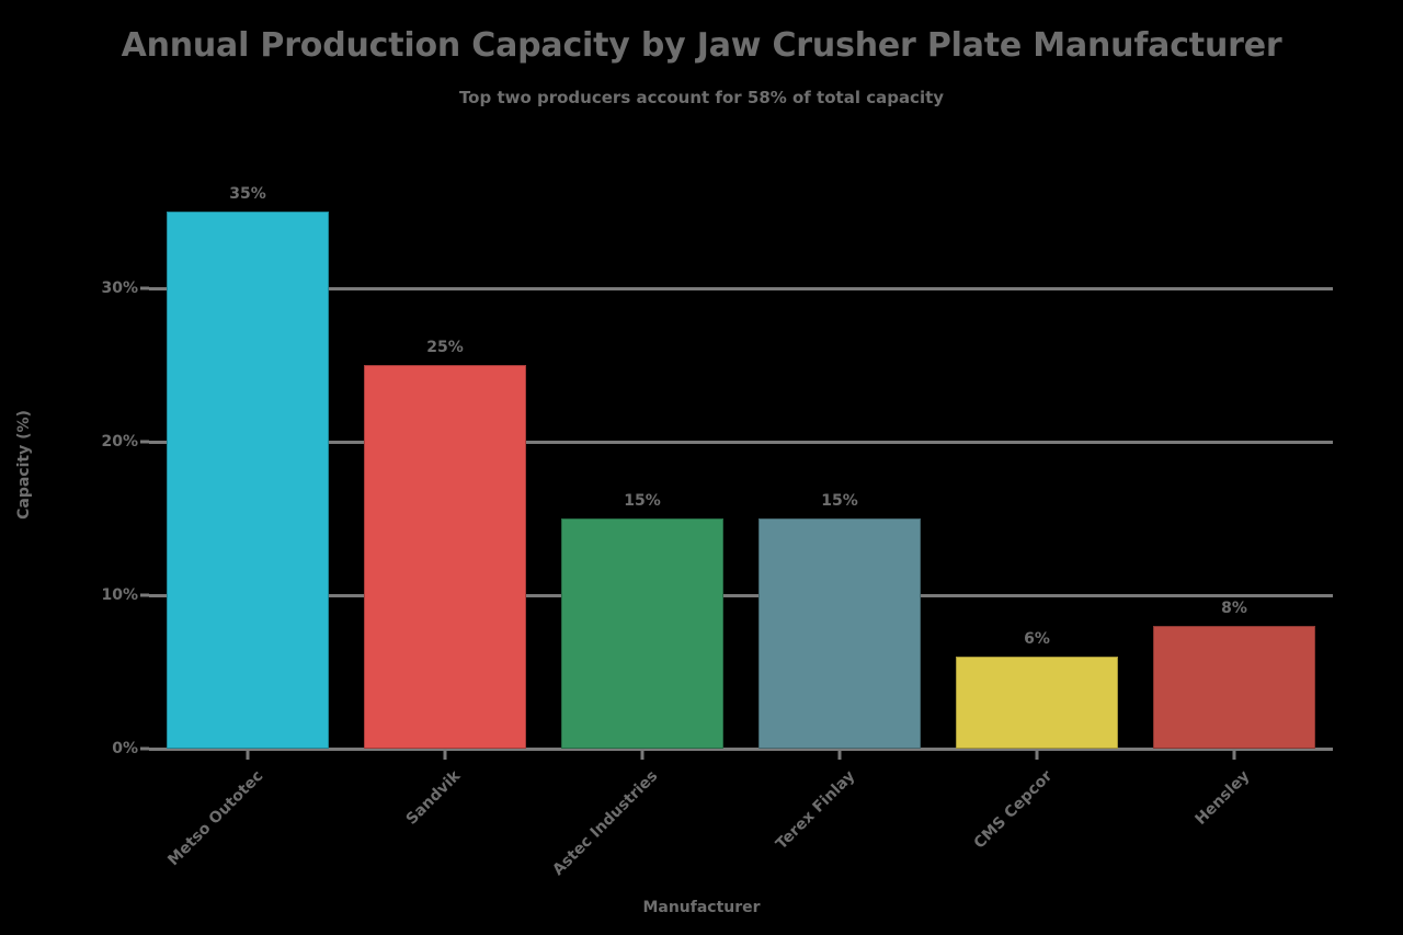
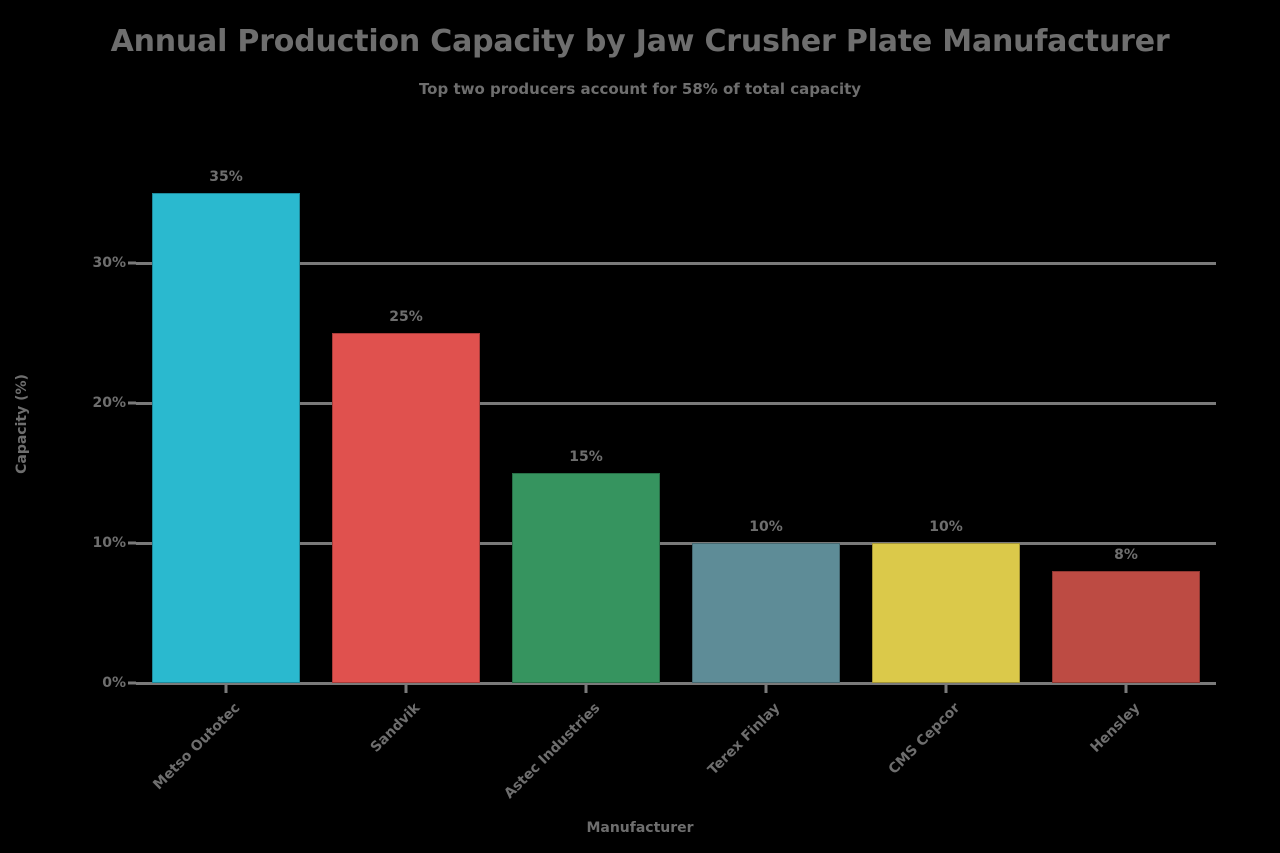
Terex Finlay: 15% -> 10%
CMS Cepcor: 6% -> 10%
